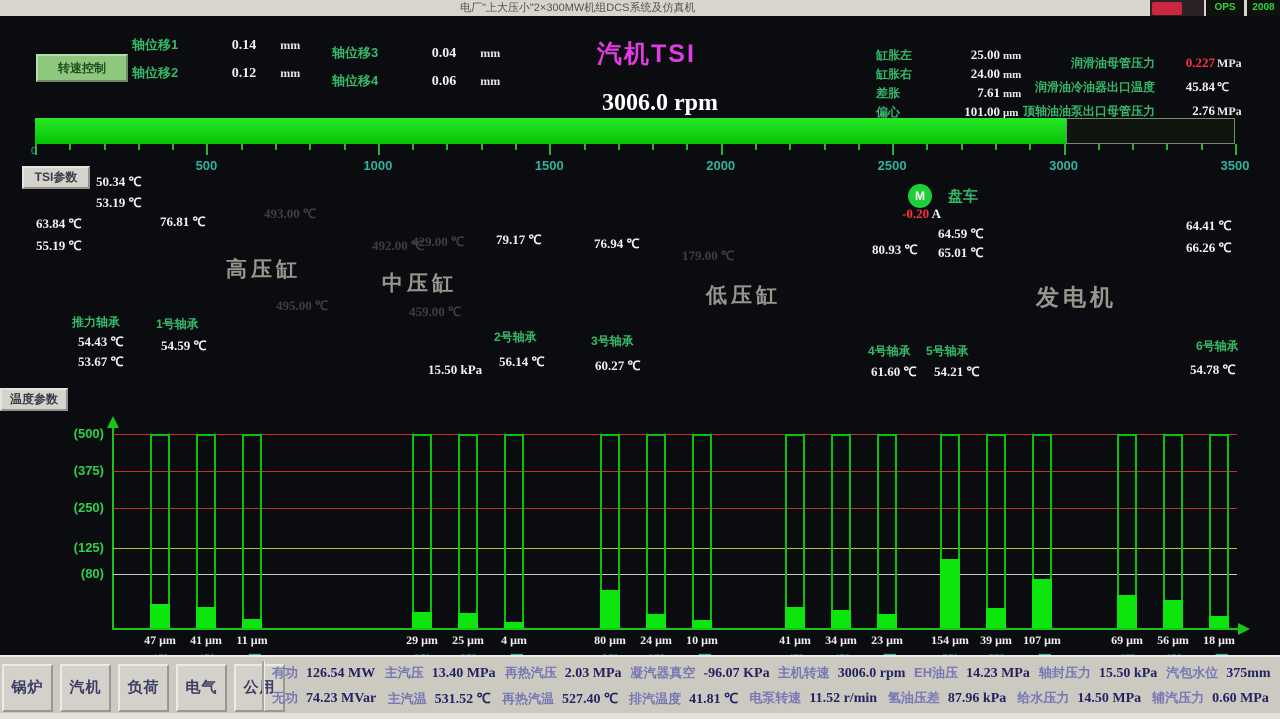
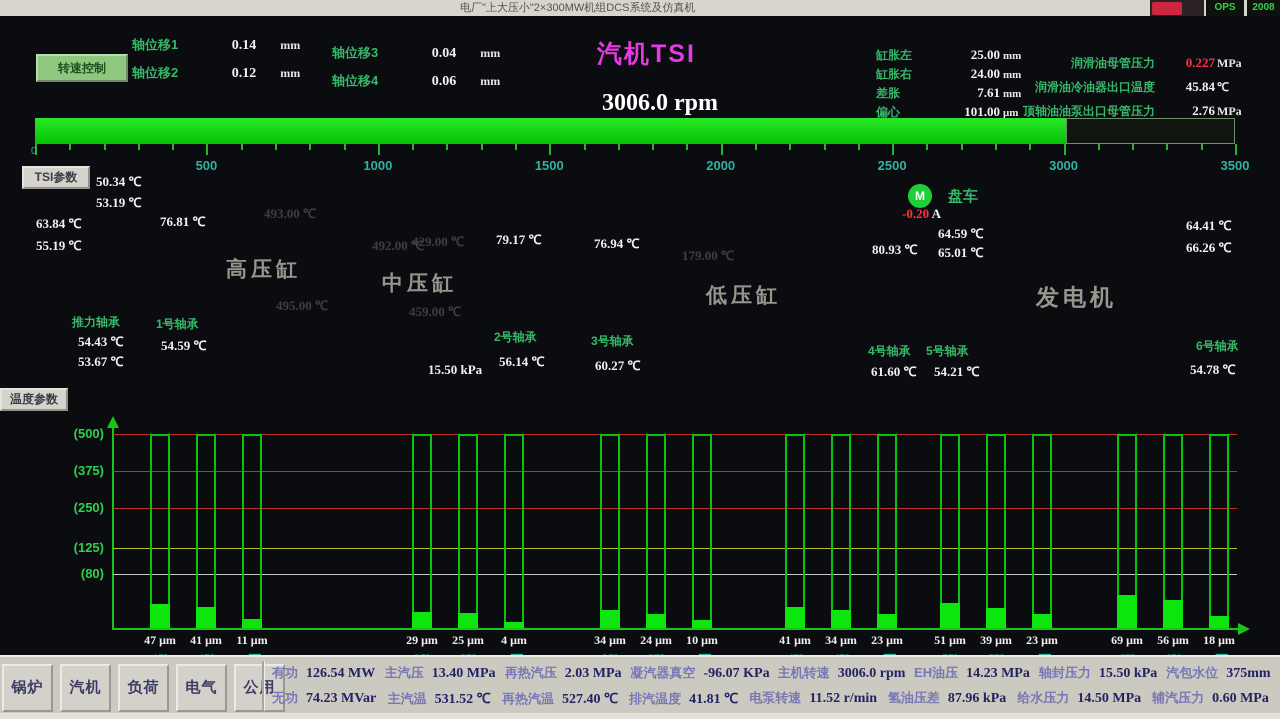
3X: 80 -> 34
5X: 154 -> 51
5瓦: 107 -> 23
